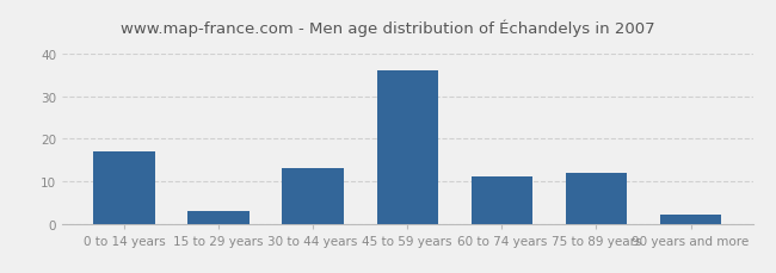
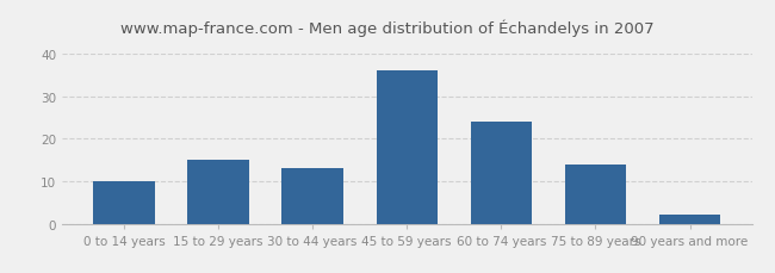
0 to 14 years: 17 -> 10
15 to 29 years: 3 -> 15
60 to 74 years: 11 -> 24
75 to 89 years: 12 -> 14
